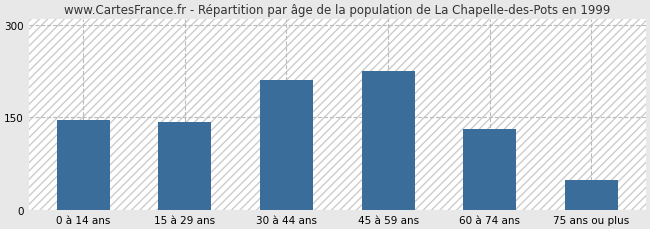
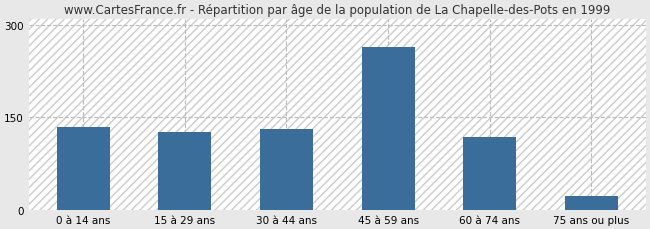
0 à 14 ans: 146 -> 134
15 à 29 ans: 143 -> 126
30 à 44 ans: 210 -> 132
45 à 59 ans: 225 -> 264
60 à 74 ans: 132 -> 118
75 ans ou plus: 48 -> 22
